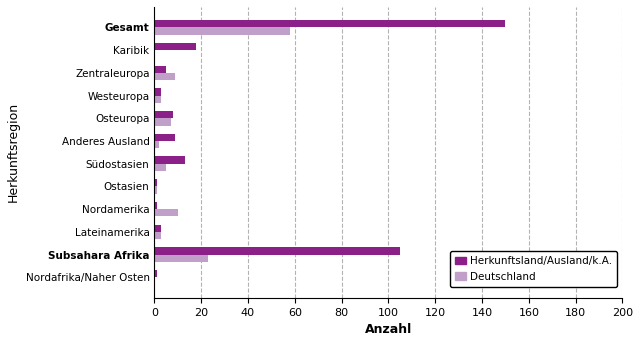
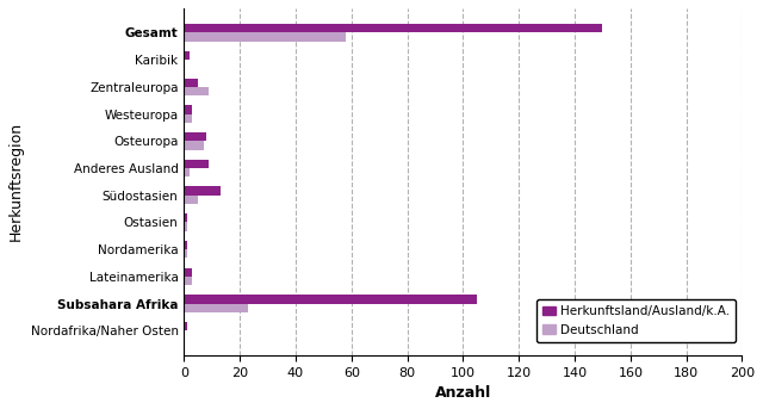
Herkunftsland/Ausland/k.A./Karibik: 18 -> 2
Deutschland/Nordamerika: 10 -> 1
